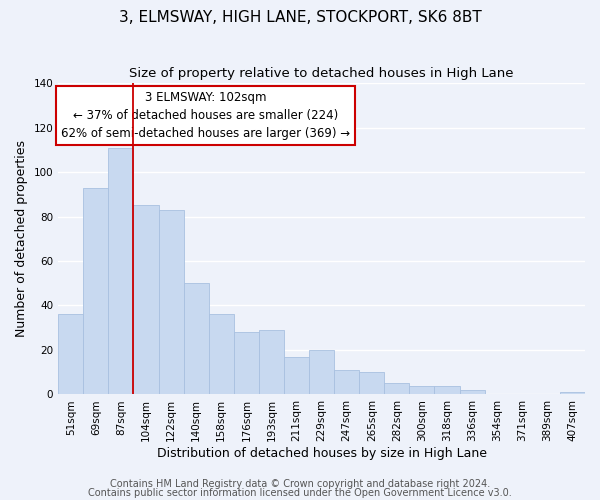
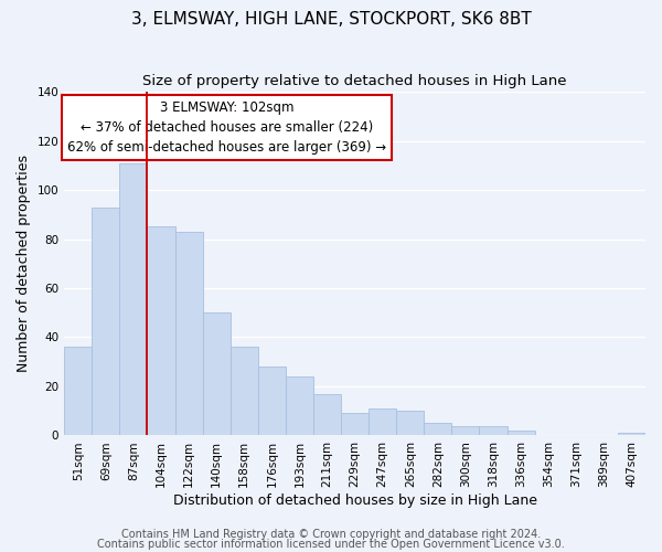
193sqm: 29 -> 24
229sqm: 20 -> 9
